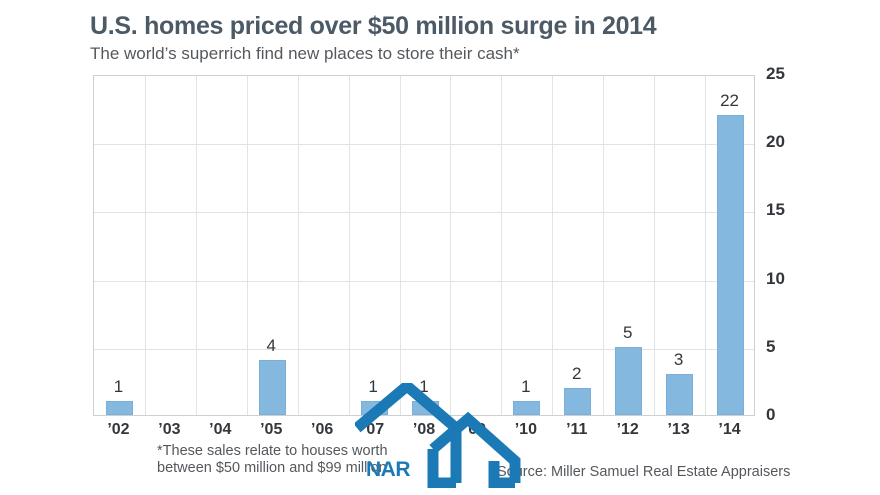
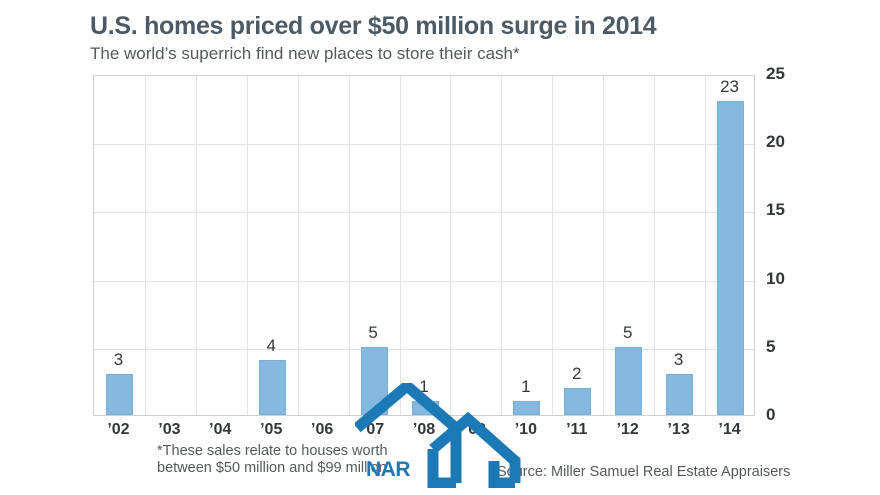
’02: 1 -> 3
’07: 1 -> 5
’14: 22 -> 23
